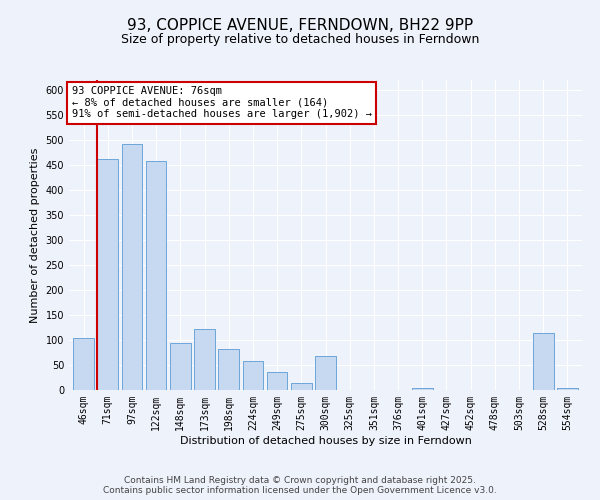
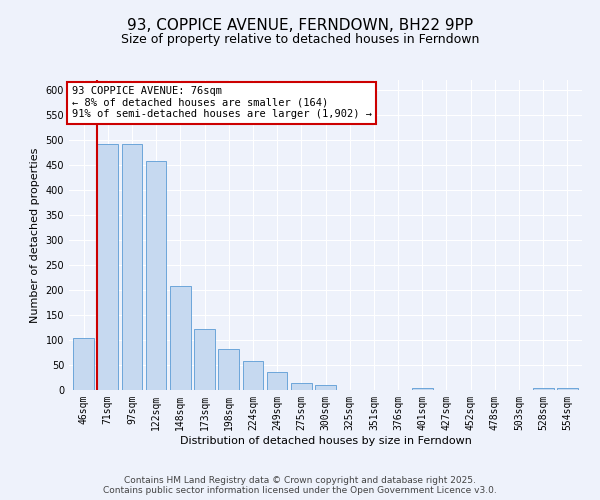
71sqm: 462 -> 493
148sqm: 94 -> 208
300sqm: 68 -> 10
528sqm: 114 -> 5
